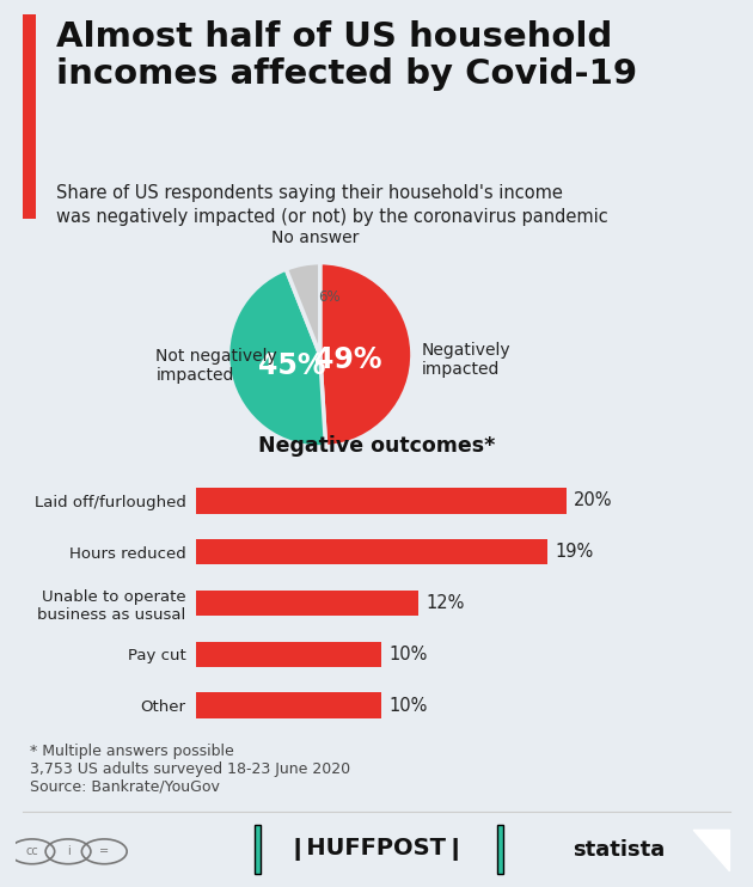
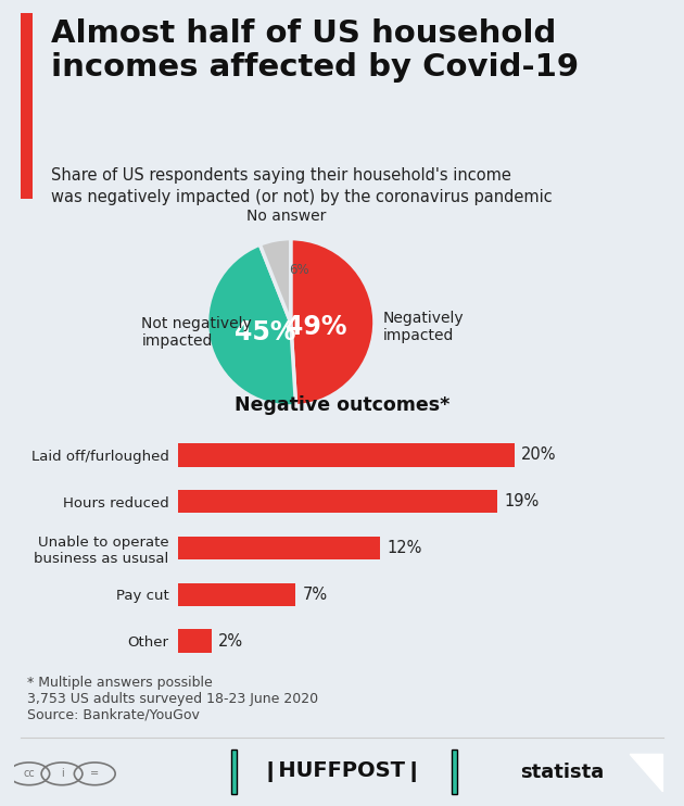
Pay cut: 10% -> 7%
Other: 10% -> 2%
